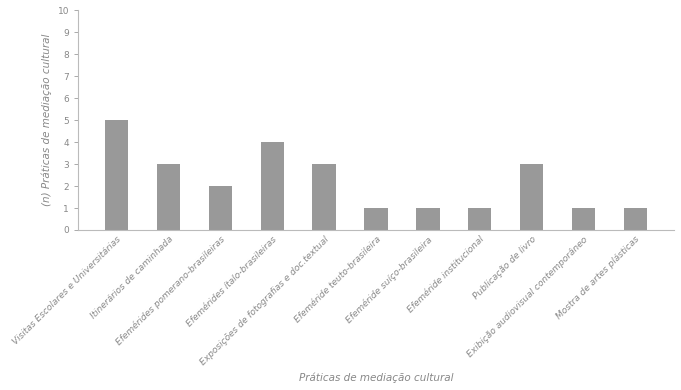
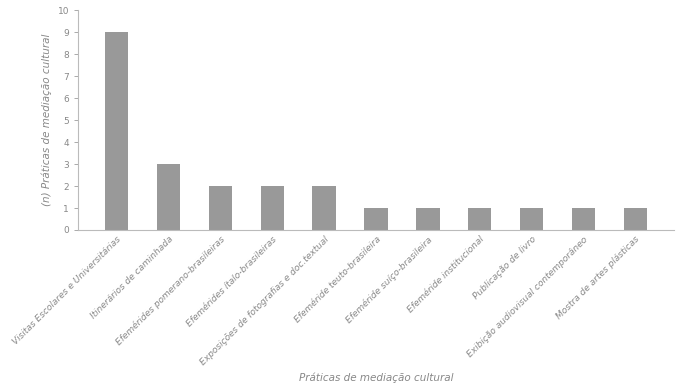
Visitas Escolares e Universitárias: 5 -> 9
Efemérides ítalo-brasileiras: 4 -> 2
Exposições de fotografias e doc.textual: 3 -> 2
Publicação de livro: 3 -> 1
